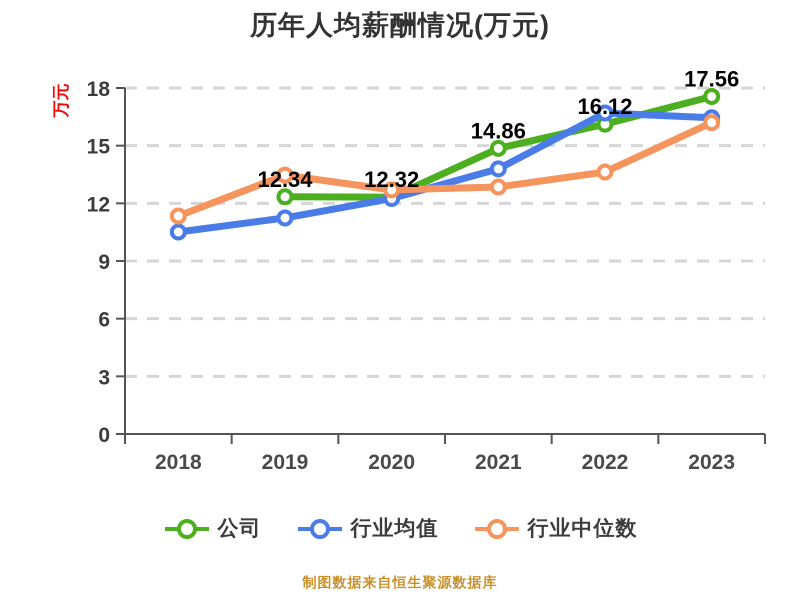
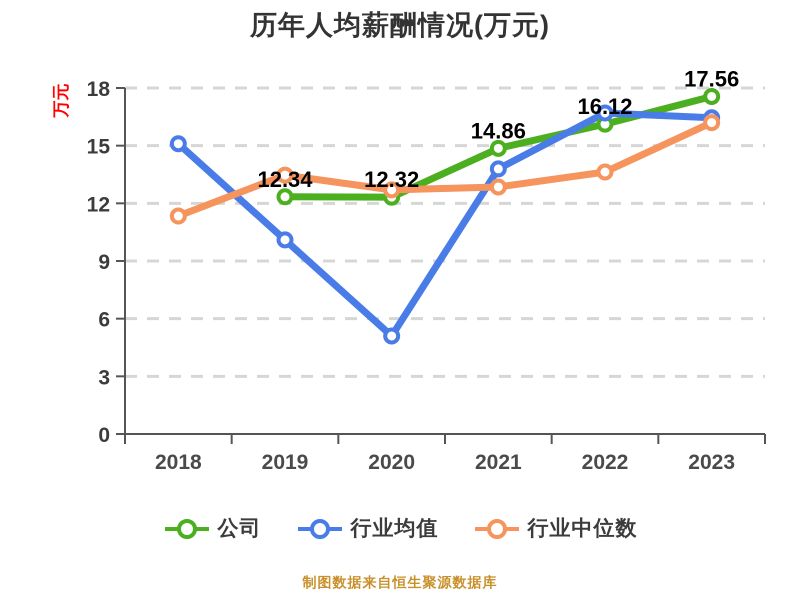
行业均值/2018: 10.5 -> 15.1
行业均值/2019: 11.2 -> 10.1
行业均值/2020: 12.2 -> 5.1
